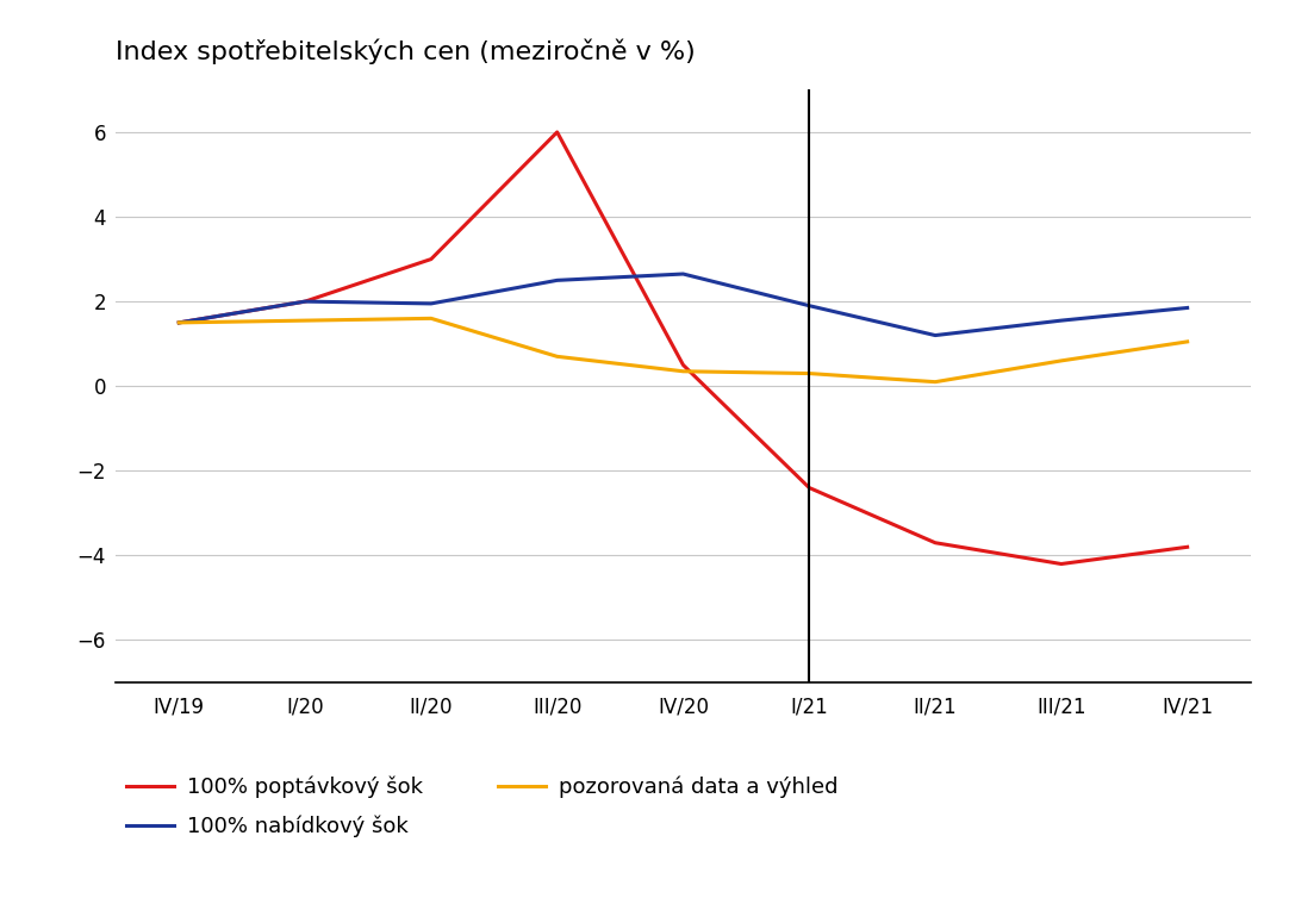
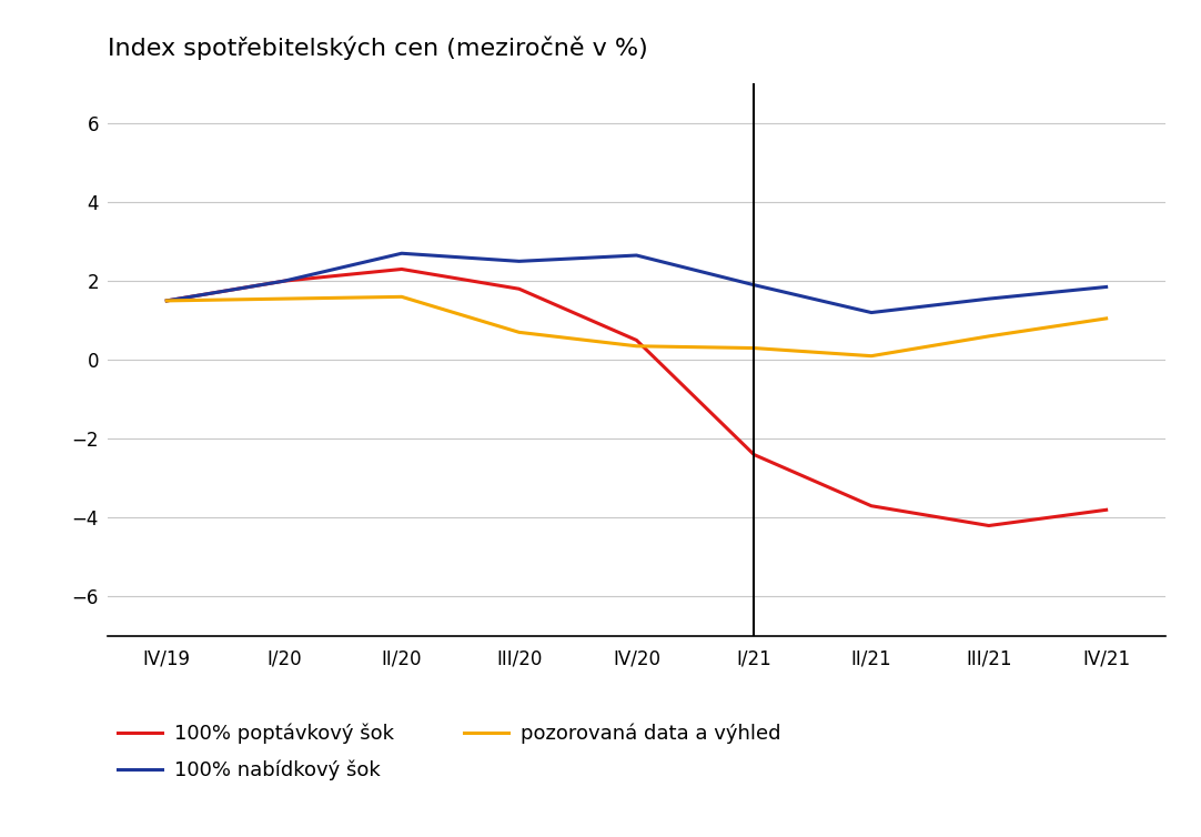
100% poptávkový šok/II/20: 3.0 -> 2.3
100% nabídkový šok/II/20: 1.95 -> 2.70
100% poptávkový šok/III/20: 6.0 -> 1.8
